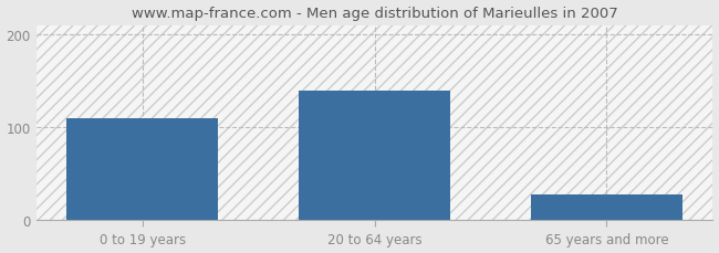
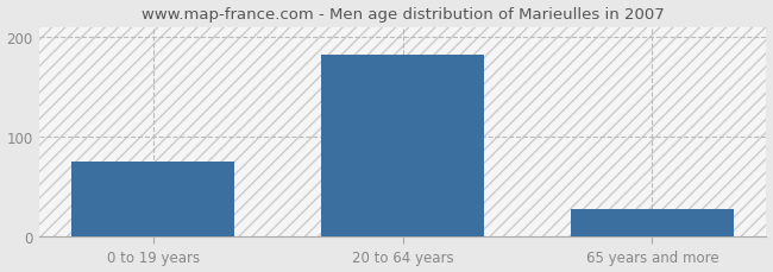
0 to 19 years: 110 -> 75
20 to 64 years: 140 -> 183
